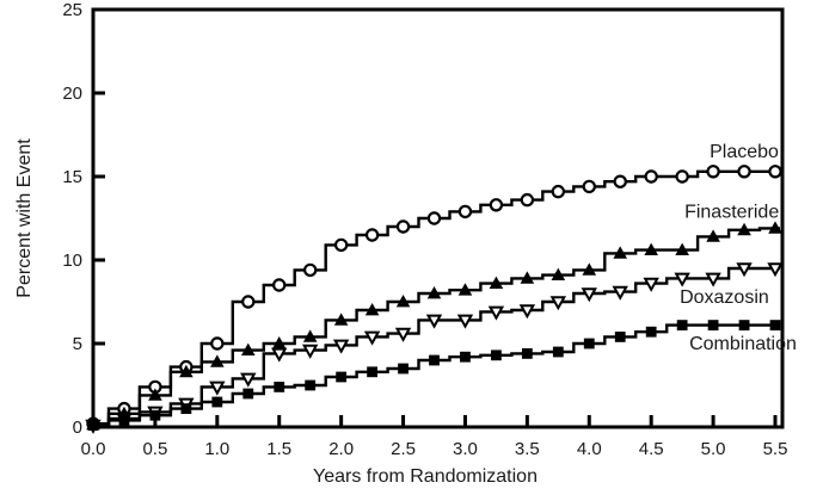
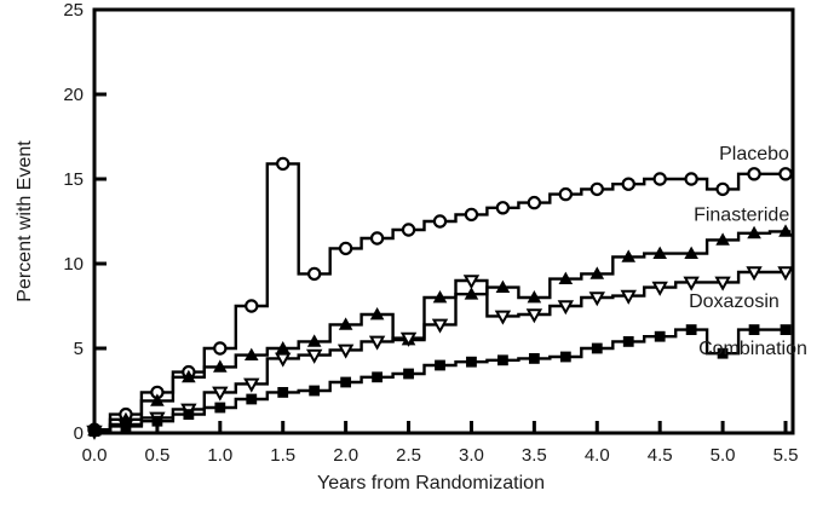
Placebo/1.5: 8.5 -> 15.9
Finasteride/2.5: 7.5 -> 5.5
Doxazosin/3.0: 6.4 -> 9.0
Finasteride/3.5: 8.9 -> 8.0
Placebo/5.0: 15.3 -> 14.4
Combination/5.0: 6.1 -> 4.7
